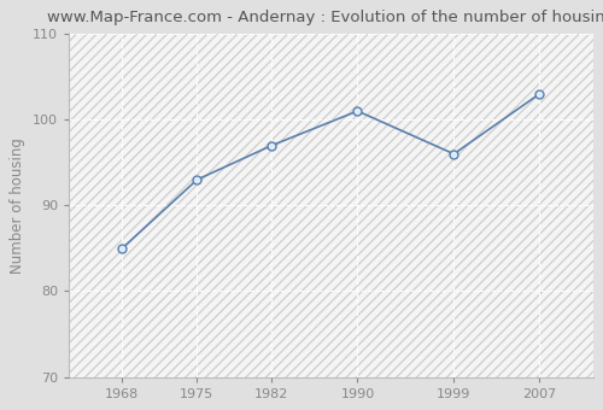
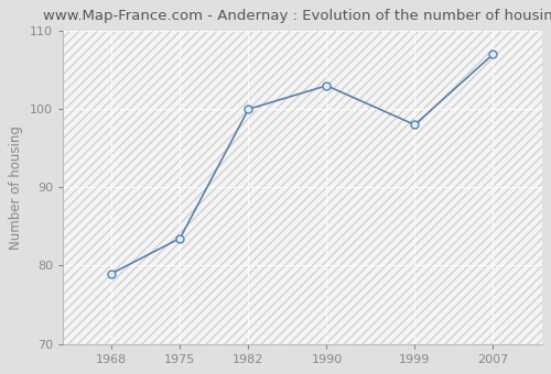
1968: 85.0 -> 79.0
1975: 93.0 -> 83.5
1982: 97.0 -> 100.0
1990: 101.0 -> 103.0
1999: 96.0 -> 98.0
2007: 103.0 -> 107.0
